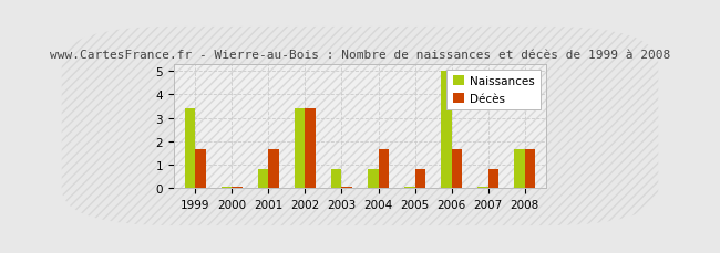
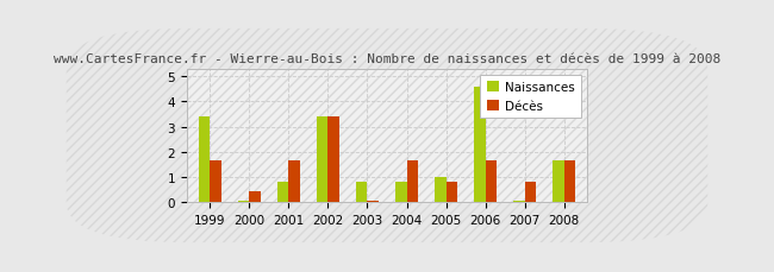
Décès/2000: 0.05 -> 0.45
Naissances/2005: 0.05 -> 1.00
Naissances/2006: 5.00 -> 4.60
